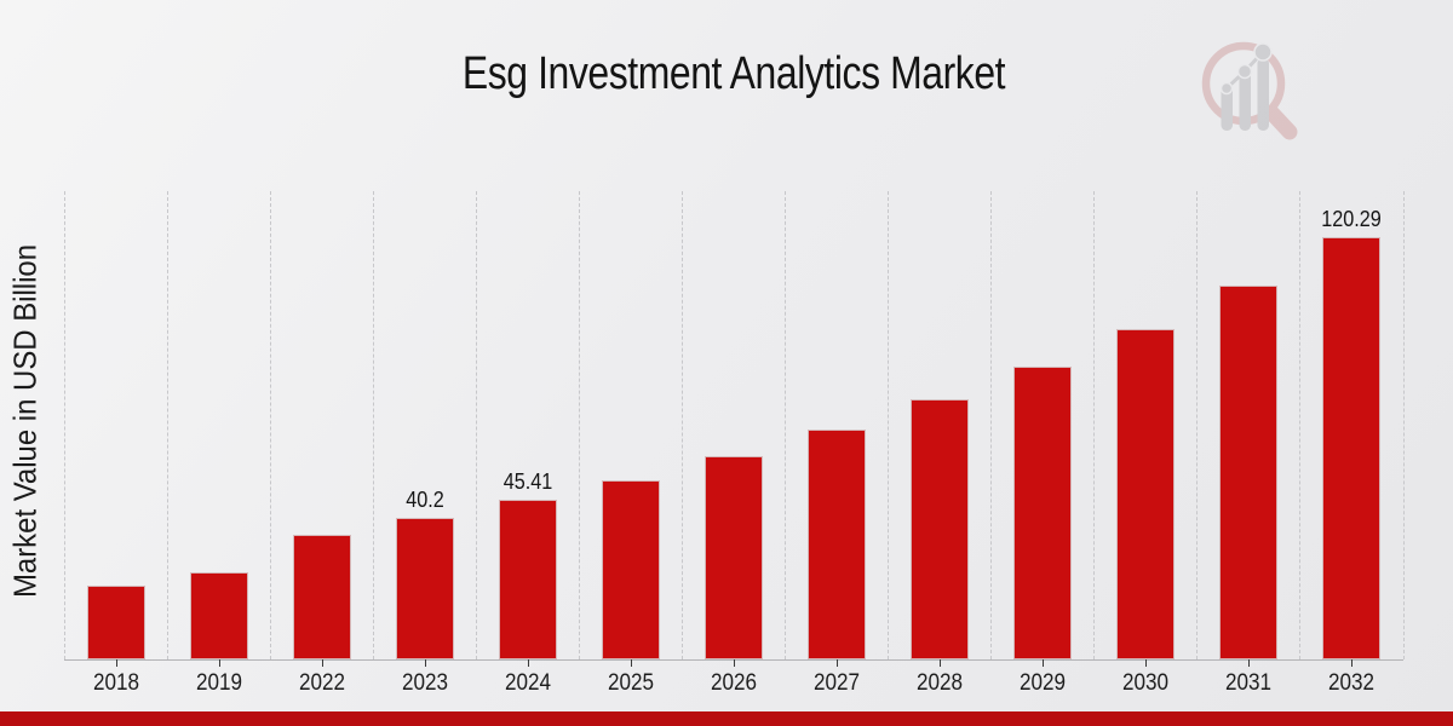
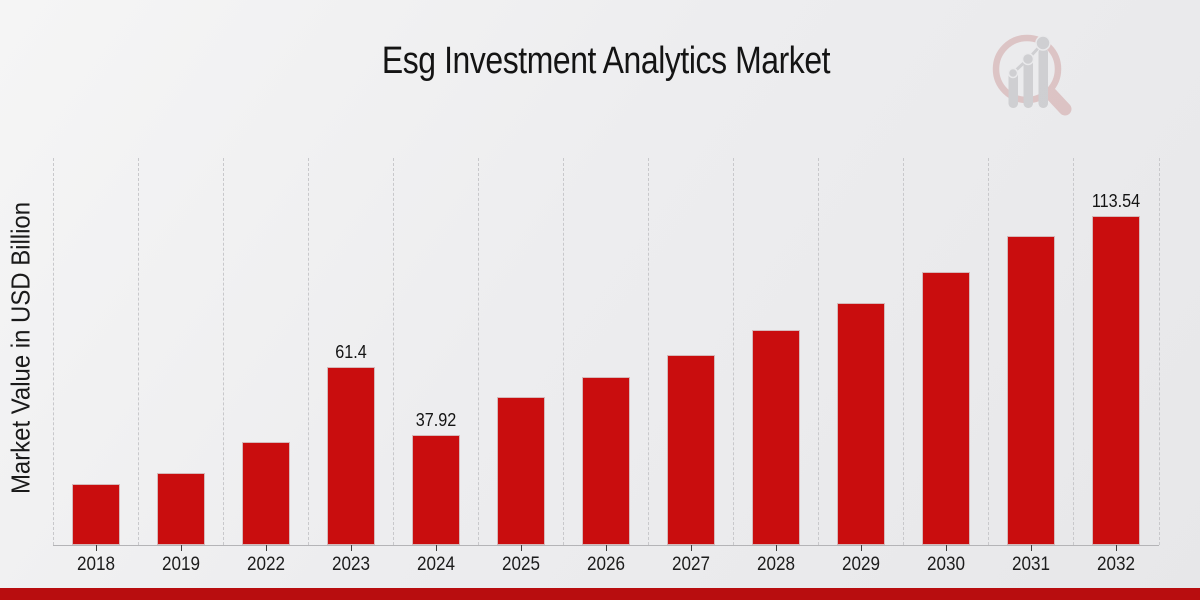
2023: 40.2 -> 61.4
2024: 45.41 -> 37.92
2032: 120.29 -> 113.54
